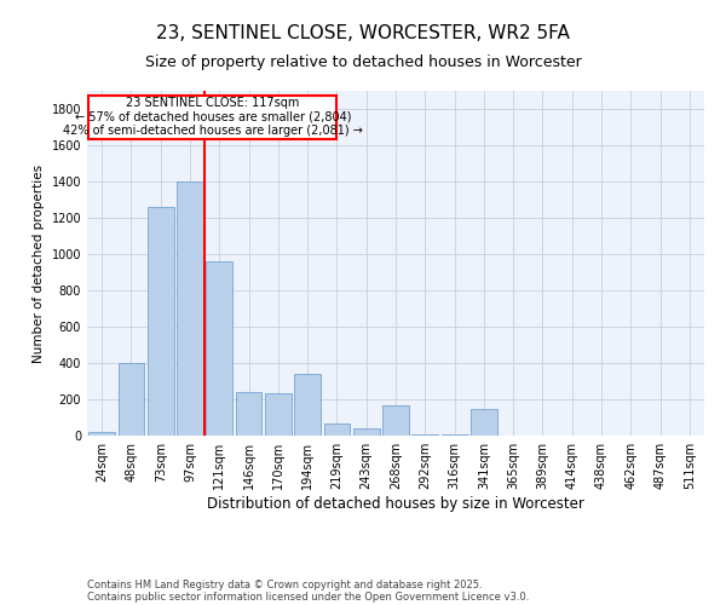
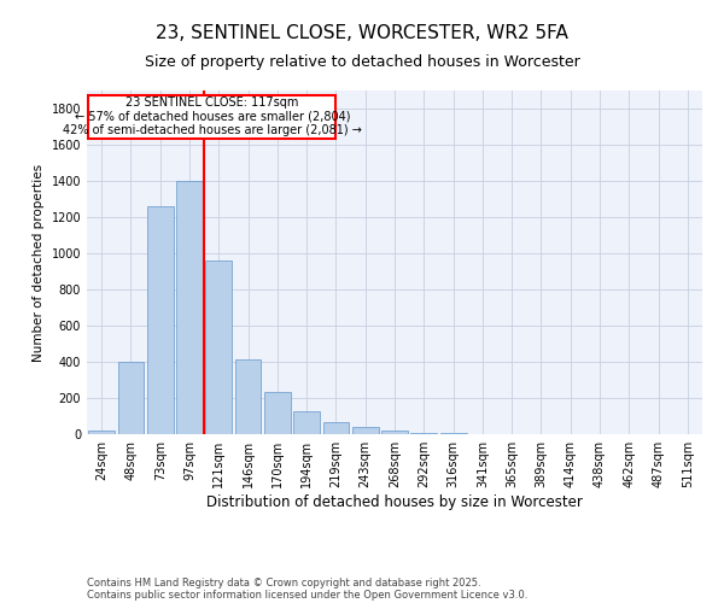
146sqm: 240 -> 420
194sqm: 340 -> 120
268sqm: 170 -> 20
341sqm: 150 -> 0
